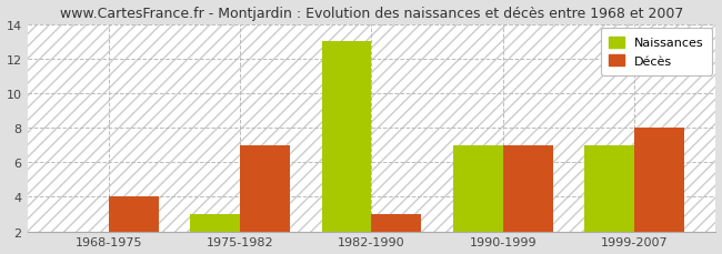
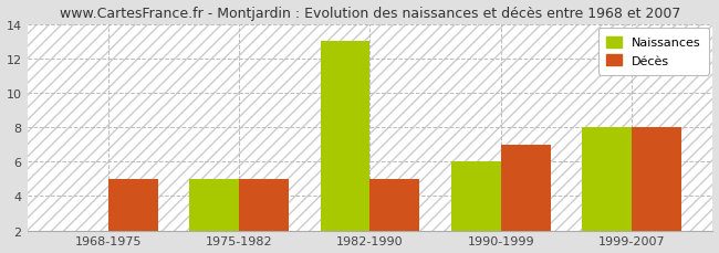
Décès/1968-1975: 4 -> 5
Naissances/1975-1982: 3 -> 5
Décès/1975-1982: 7 -> 5
Décès/1982-1990: 3 -> 5
Naissances/1990-1999: 7 -> 6
Naissances/1999-2007: 7 -> 8
